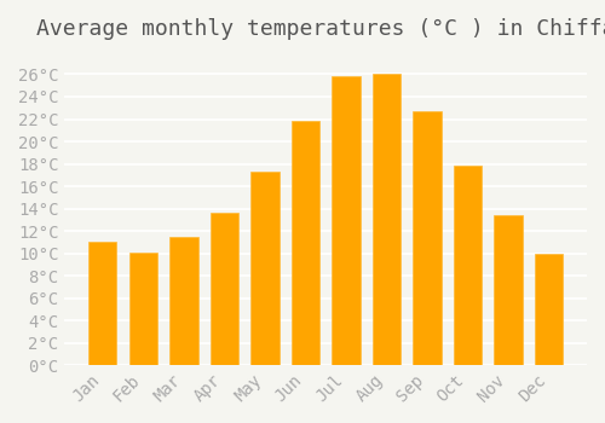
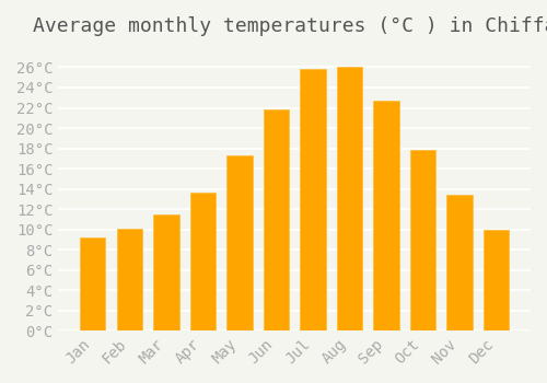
Jan: 11.0°C -> 9.2°C
